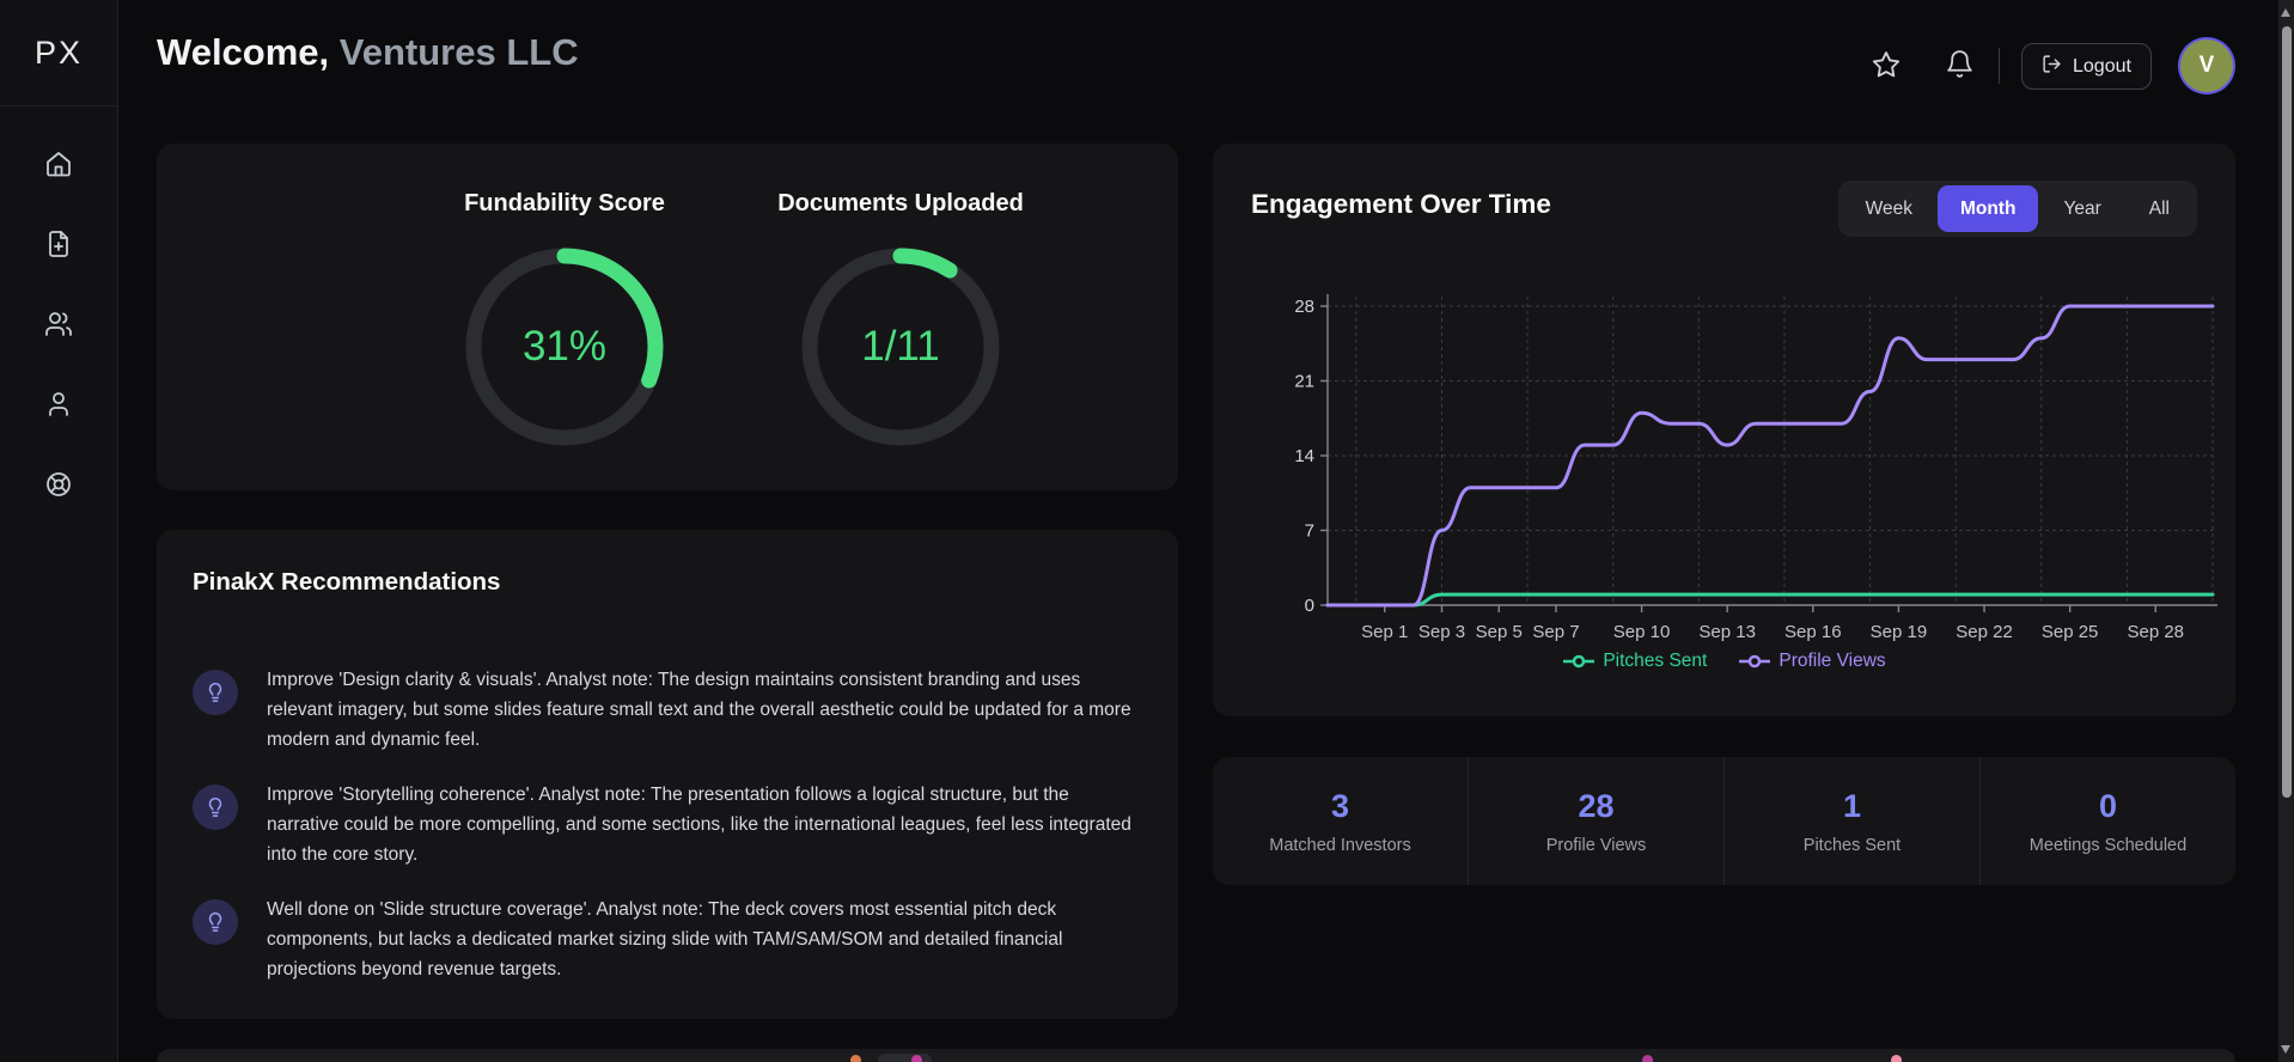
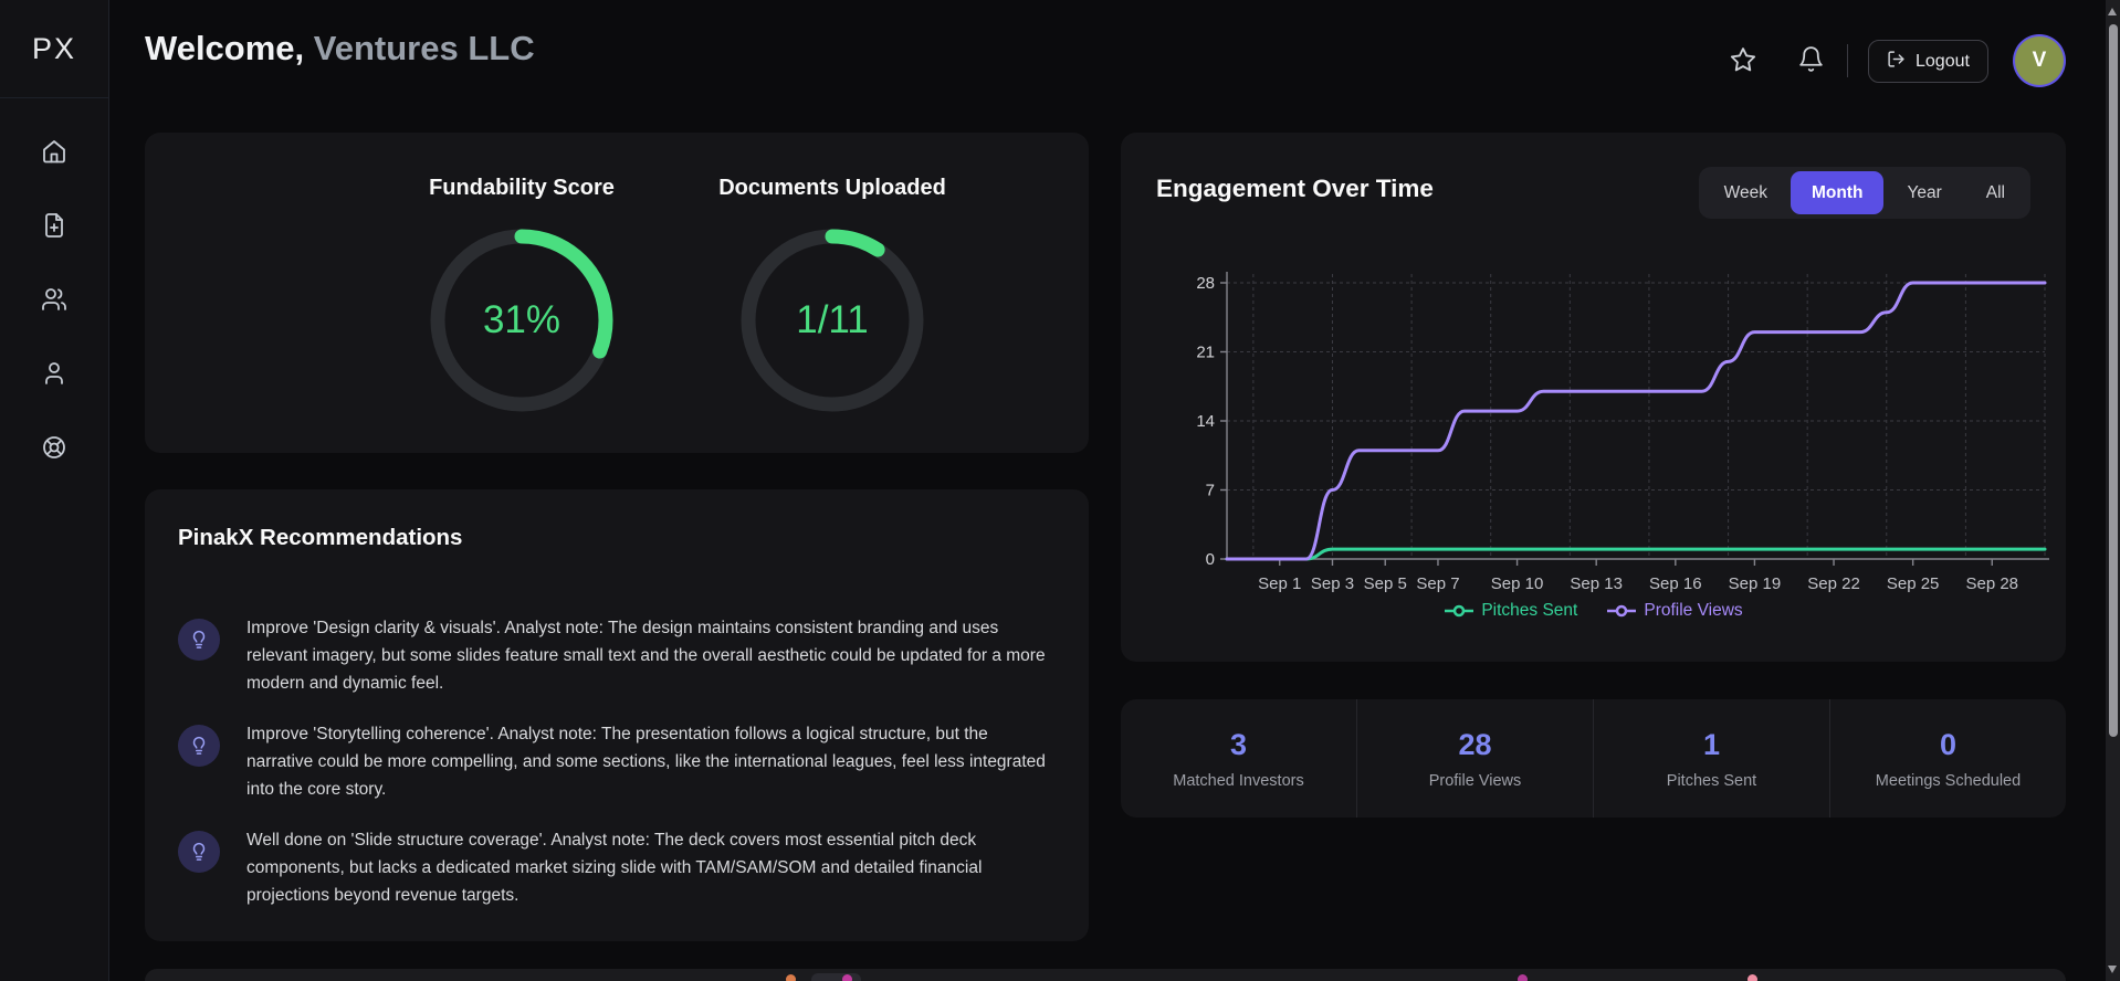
Profile Views/Sep 10: 18 -> 15
Profile Views/Sep 13: 15 -> 17
Profile Views/Sep 19: 25 -> 23
